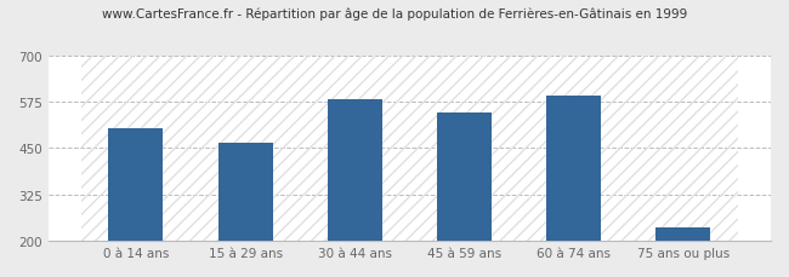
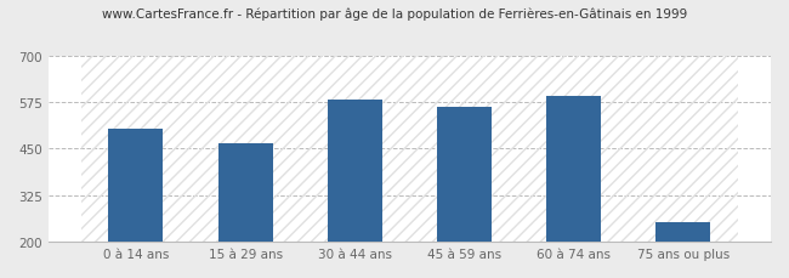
45 à 59 ans: 545 -> 563
75 ans ou plus: 235 -> 253
